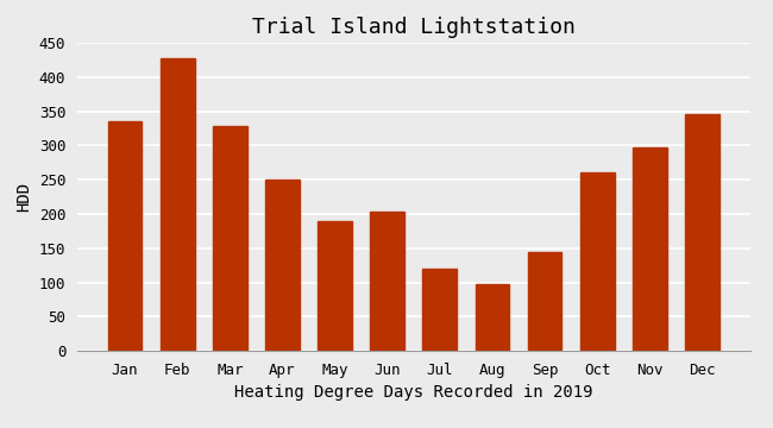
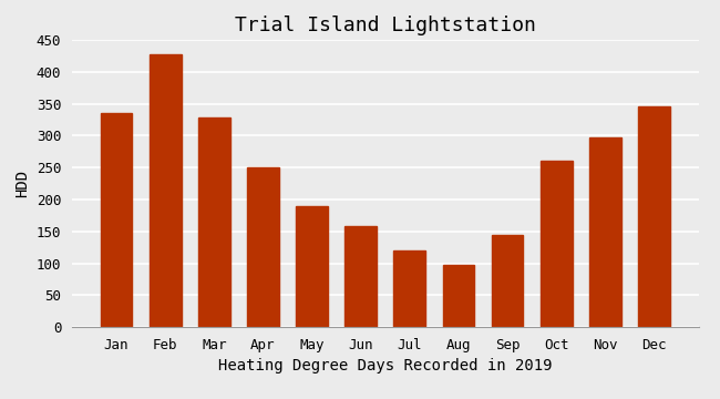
Jun: 204 -> 158
